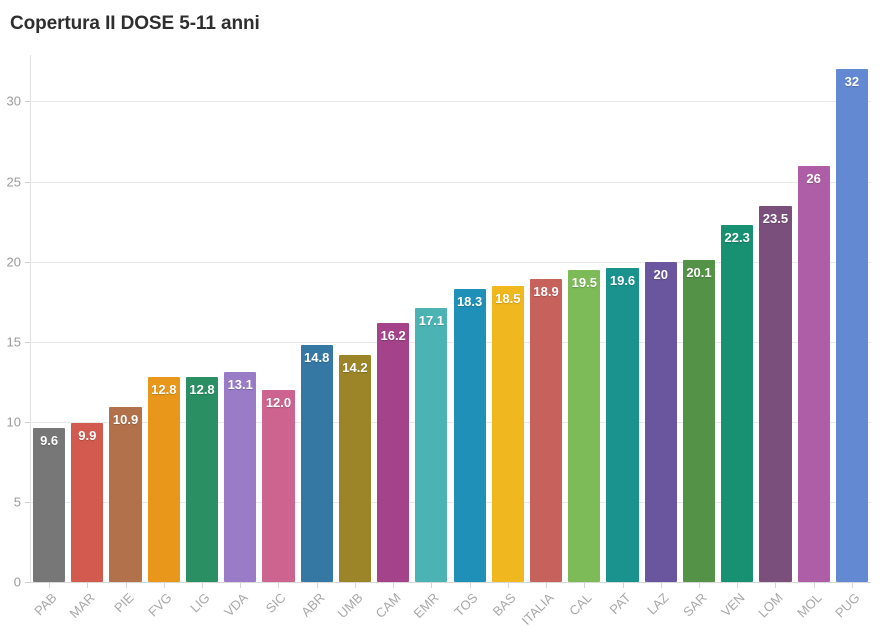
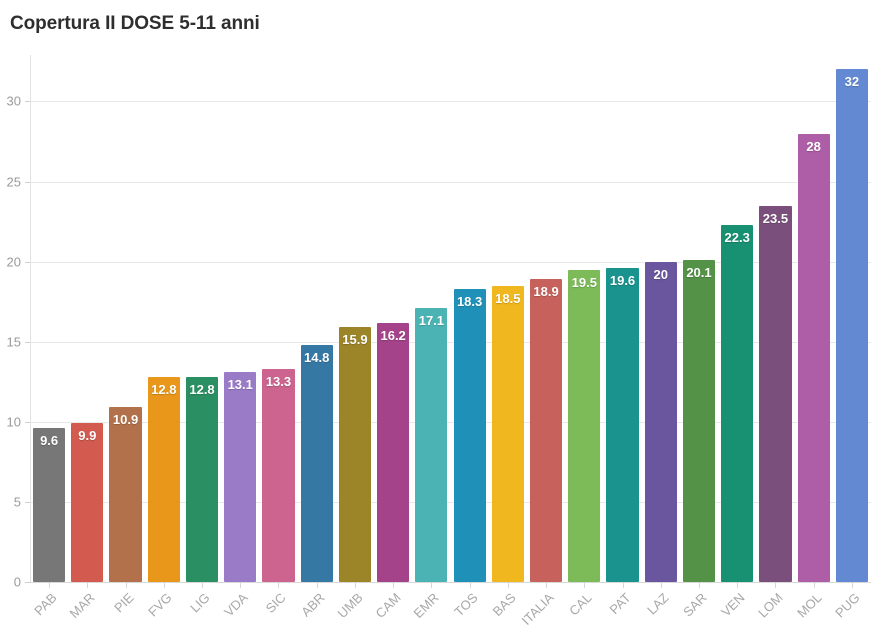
SIC: 12.0 -> 13.3
UMB: 14.2 -> 15.9
MOL: 26 -> 28
